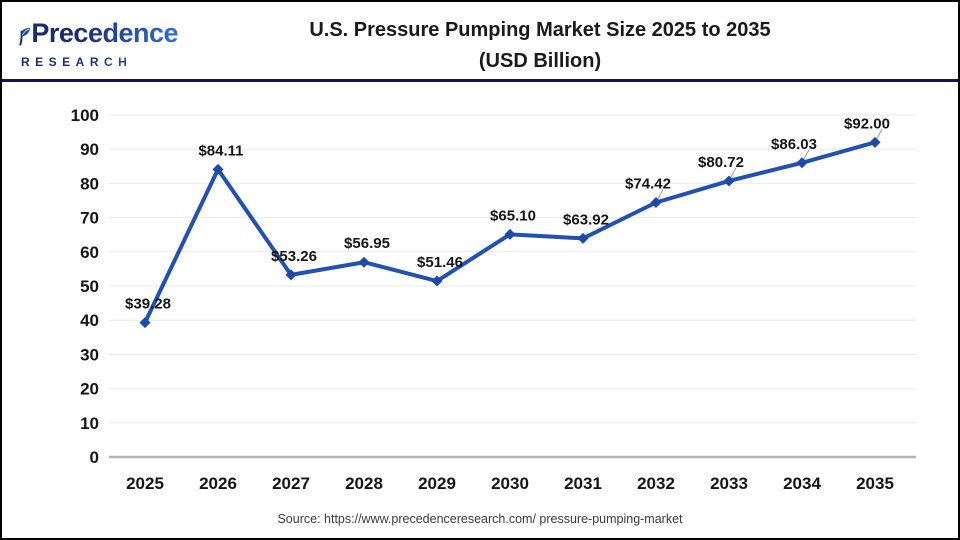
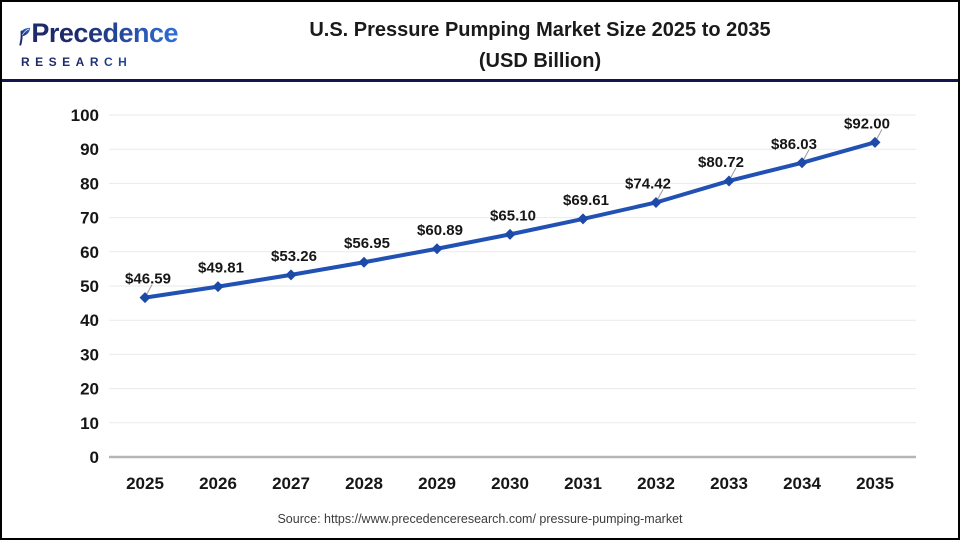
2025: $39.28 -> $46.59
2026: $84.11 -> $49.81
2029: $51.46 -> $60.89
2031: $63.92 -> $69.61
